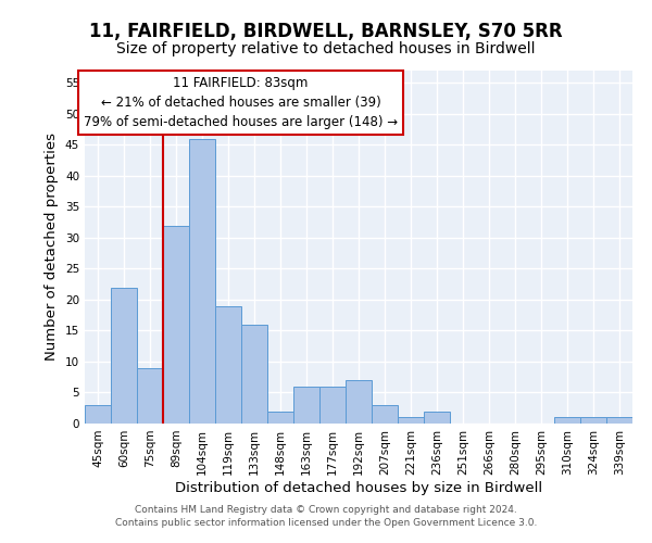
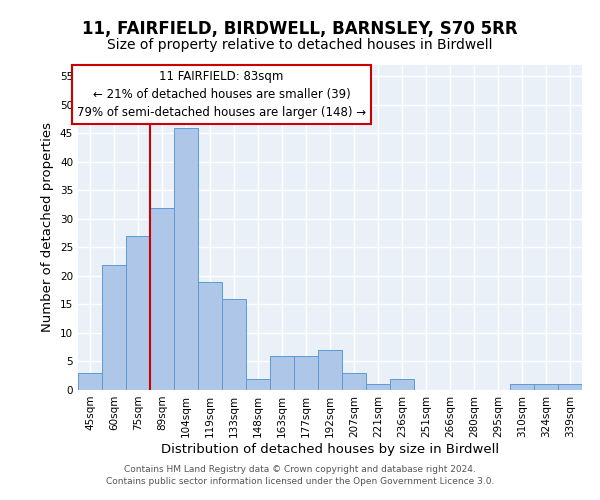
75sqm: 9 -> 27
